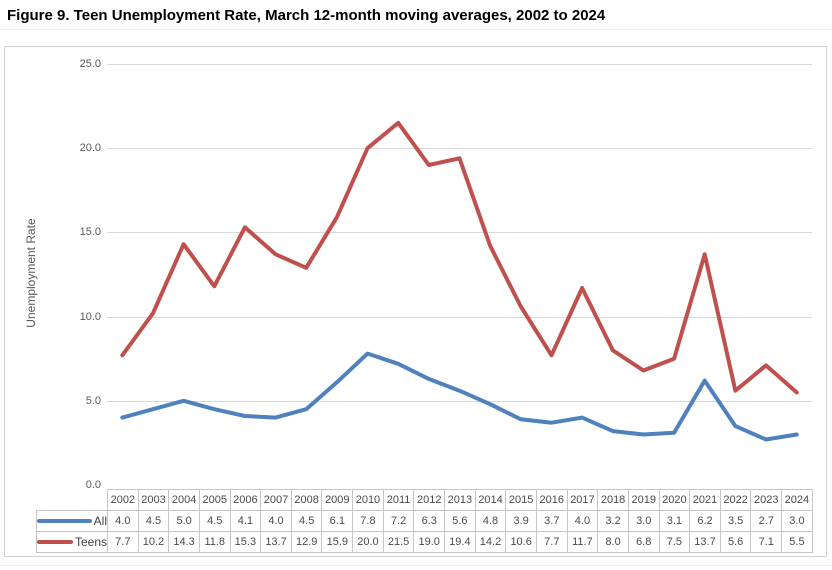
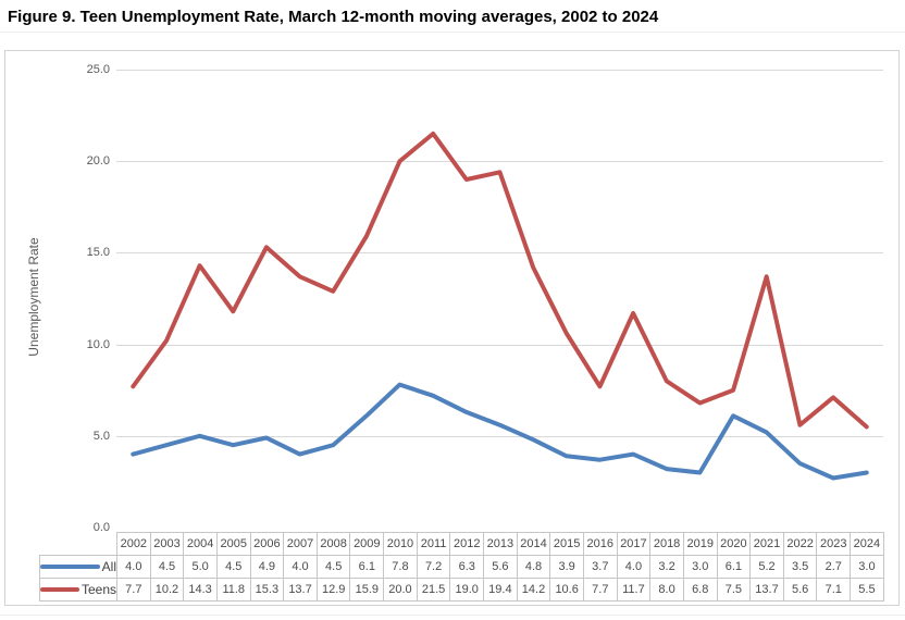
All/2006: 4.1 -> 4.9
All/2020: 3.1 -> 6.1
All/2021: 6.2 -> 5.2
